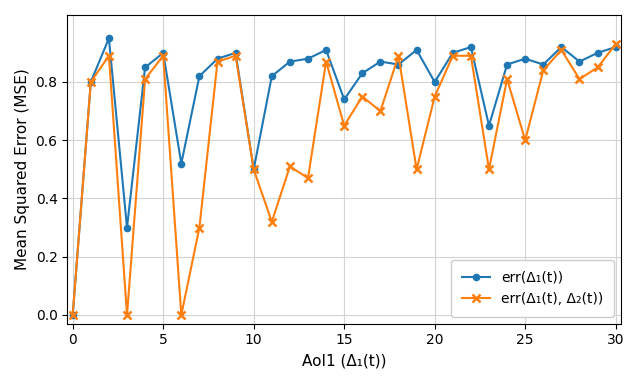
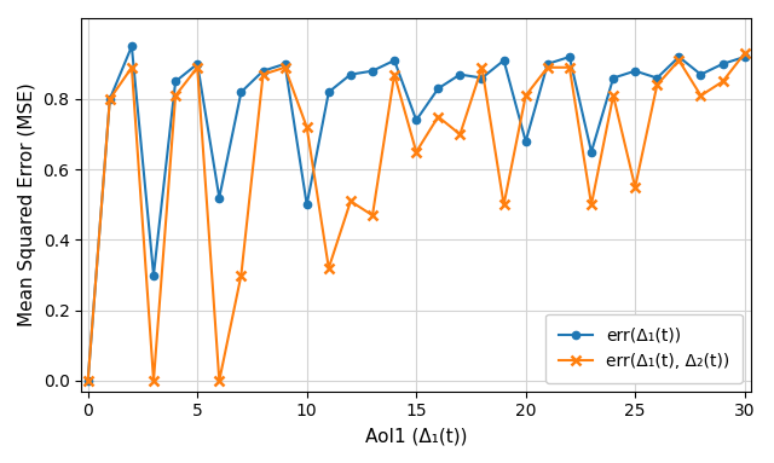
err(Δ₁(t), Δ₂(t))/10: 0.50 -> 0.72
err(Δ₁(t))/20: 0.80 -> 0.68
err(Δ₁(t), Δ₂(t))/20: 0.75 -> 0.81
err(Δ₁(t), Δ₂(t))/25: 0.60 -> 0.55
